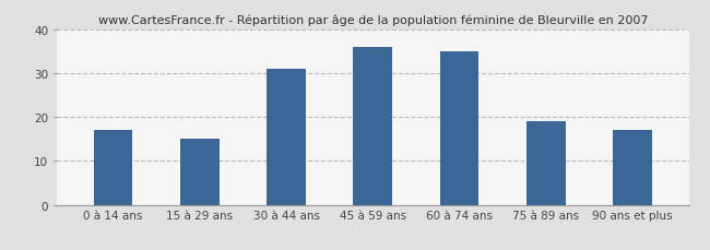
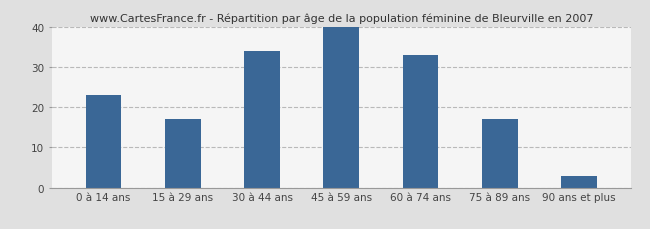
0 à 14 ans: 17 -> 23
15 à 29 ans: 15 -> 17
30 à 44 ans: 31 -> 34
45 à 59 ans: 36 -> 40
60 à 74 ans: 35 -> 33
75 à 89 ans: 19 -> 17
90 ans et plus: 17 -> 3
